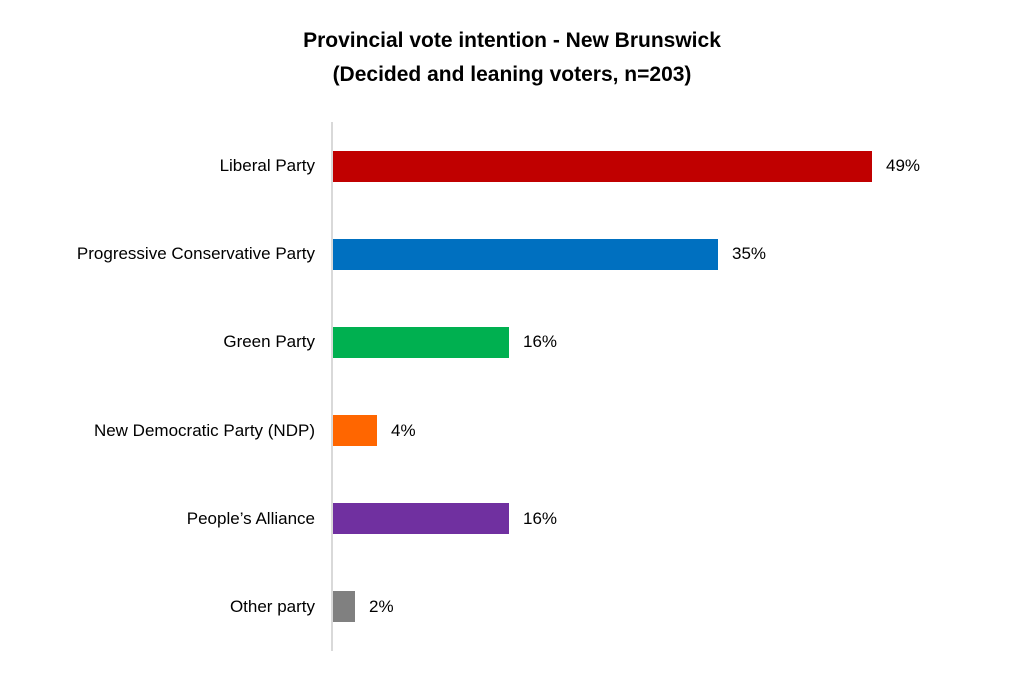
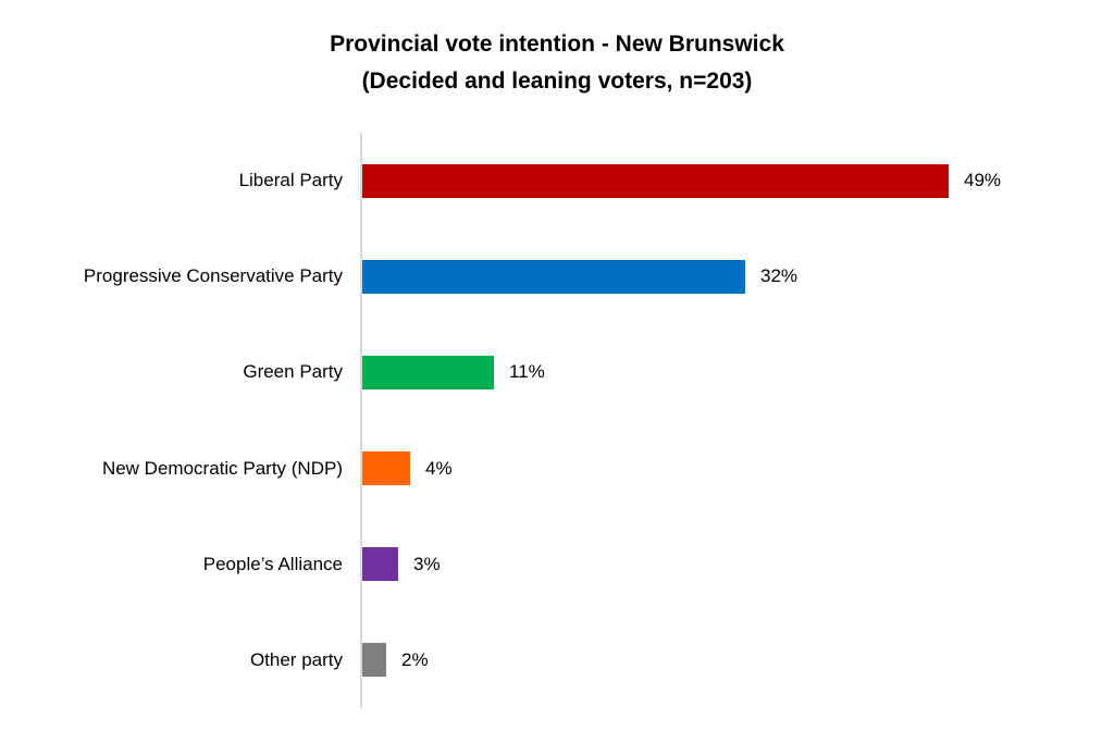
Progressive Conservative Party: 35% -> 32%
Green Party: 16% -> 11%
People’s Alliance: 16% -> 3%
